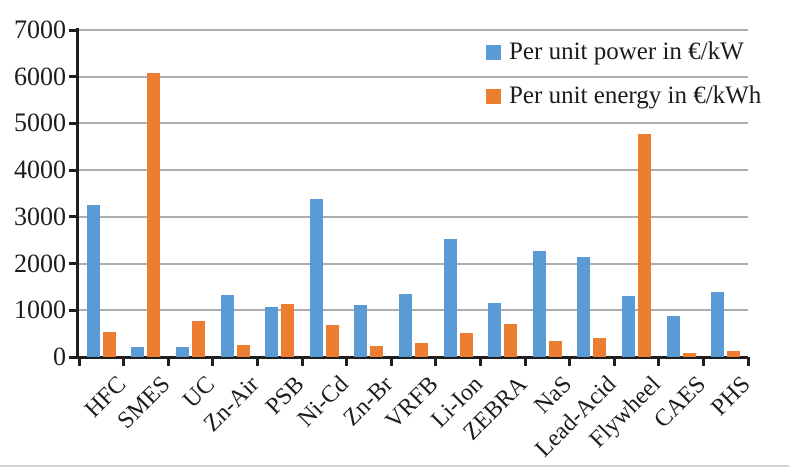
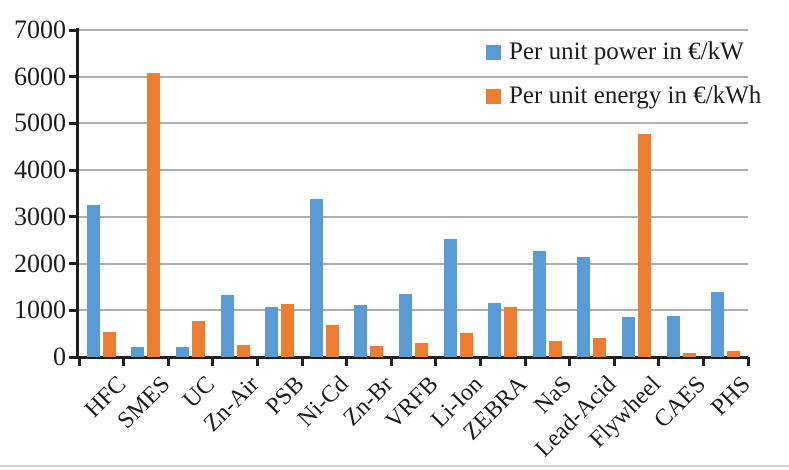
Per unit energy in €/kWh/ZEBRA: 700 -> 1100
Per unit power in €/kW/Flywheel: 1300 -> 800
